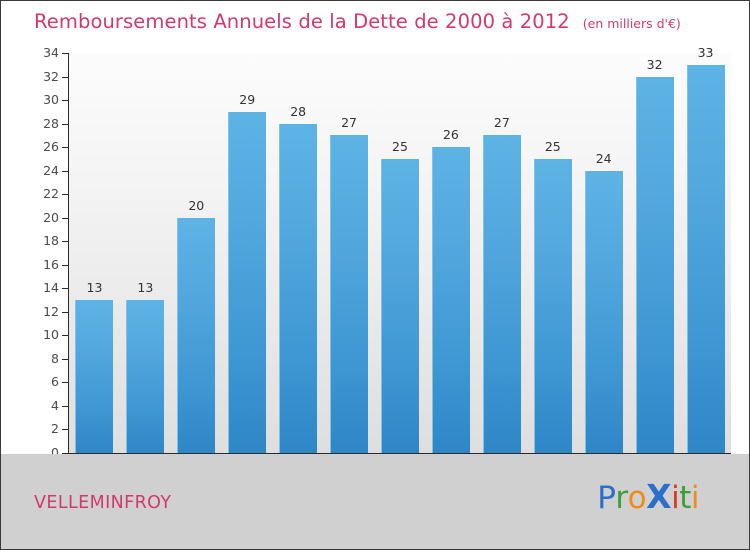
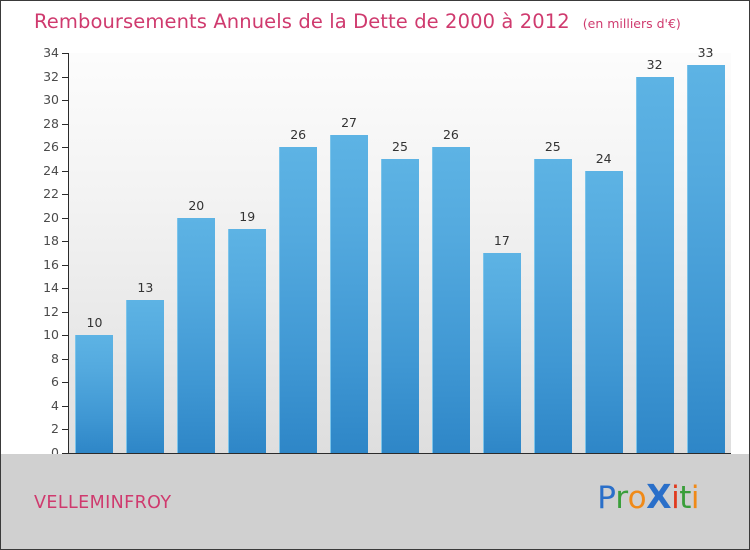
2000: 13 -> 10
2003: 29 -> 19
2004: 28 -> 26
2008: 27 -> 17
